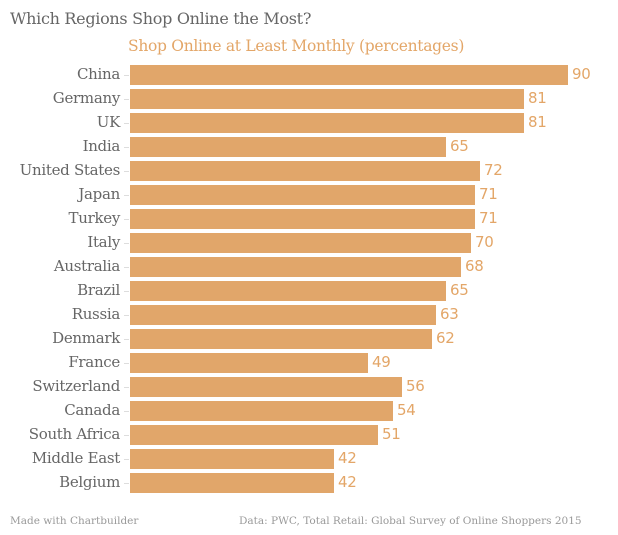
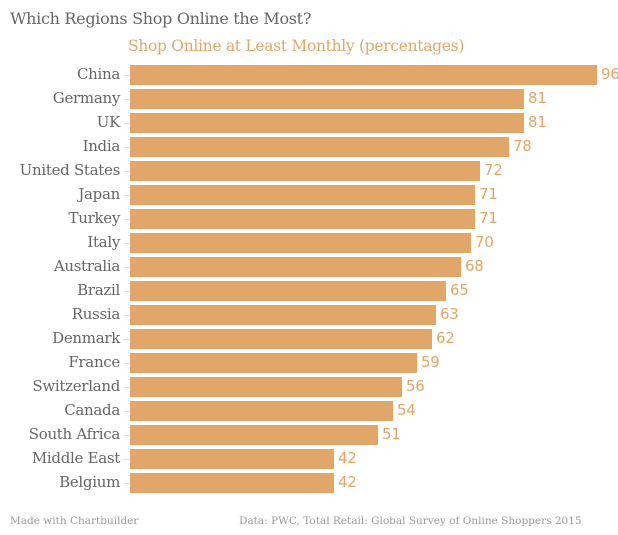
China: 90 -> 96
India: 65 -> 78
France: 49 -> 59
